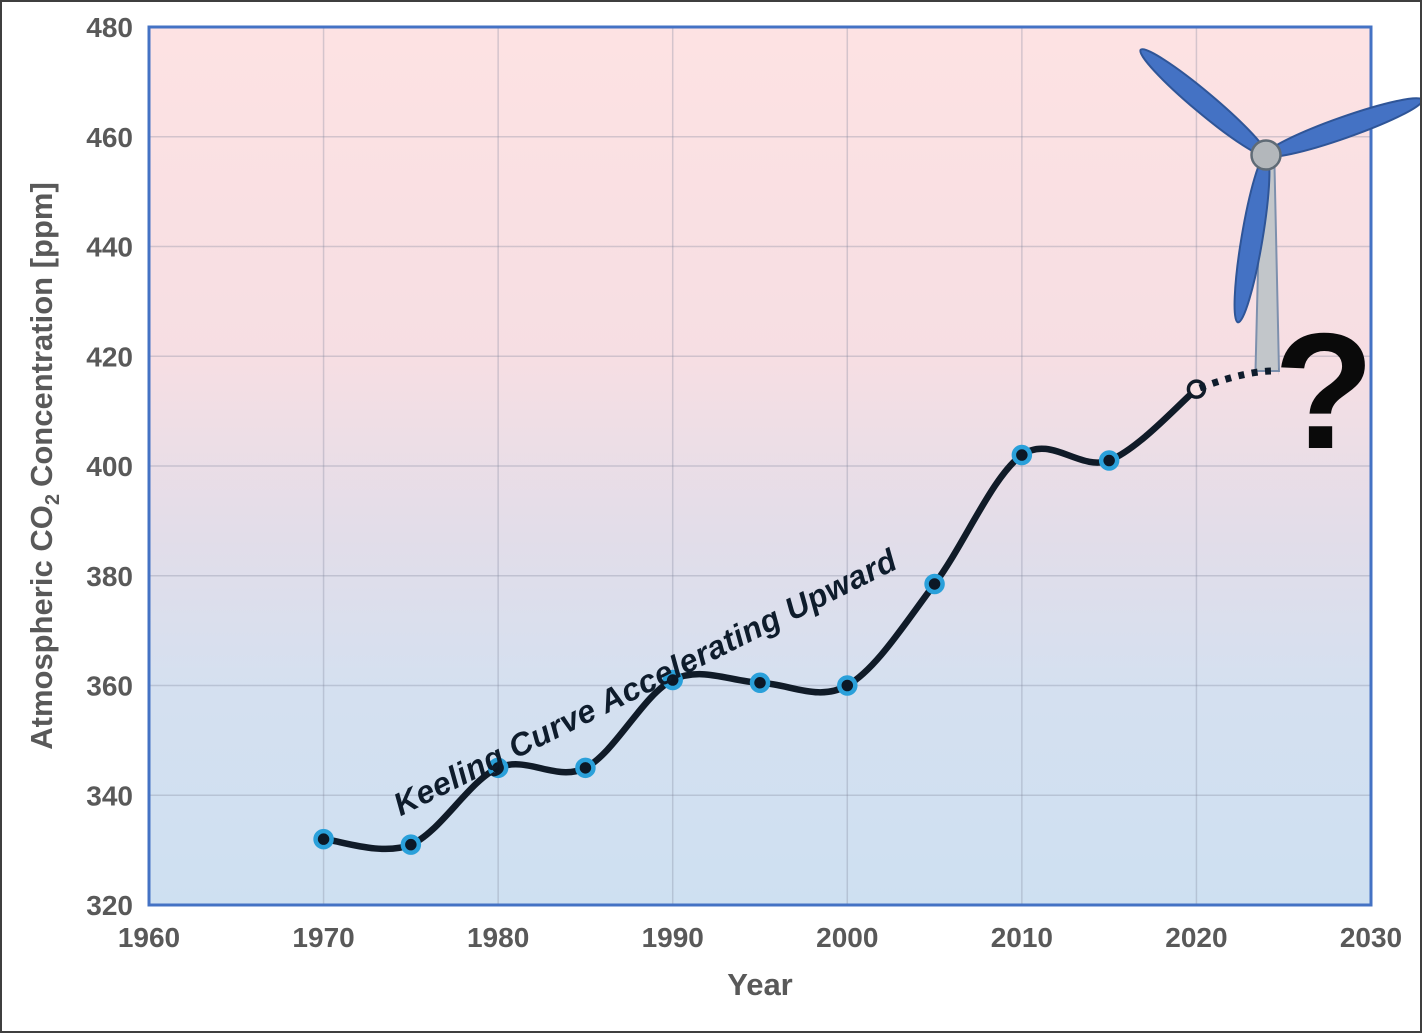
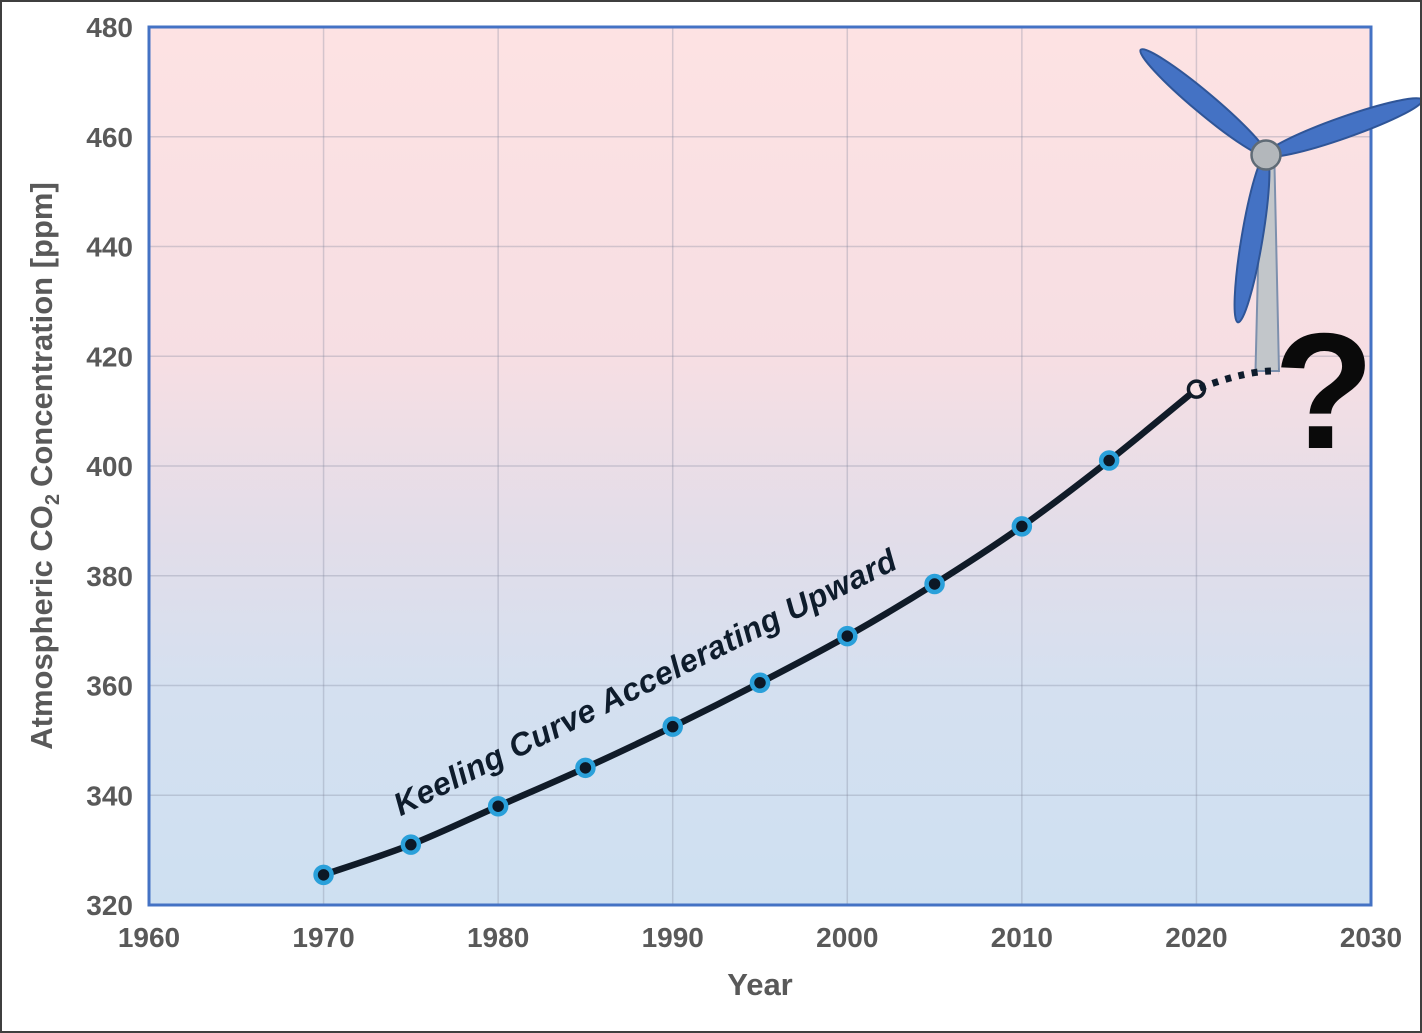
1970: 332 -> 326
1980: 345 -> 338
1990: 361 -> 352
2000: 360 -> 369
2010: 402 -> 389
